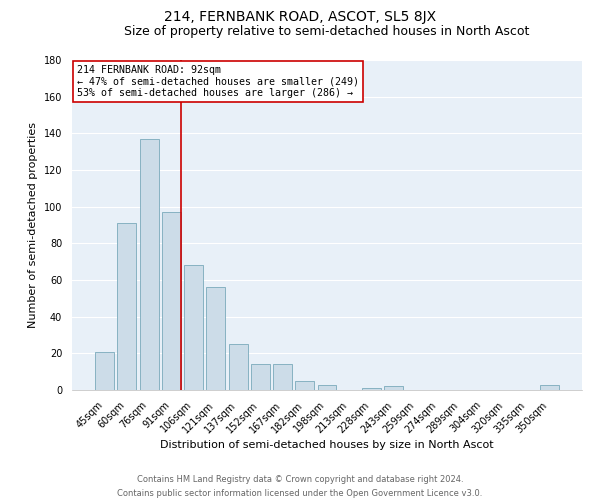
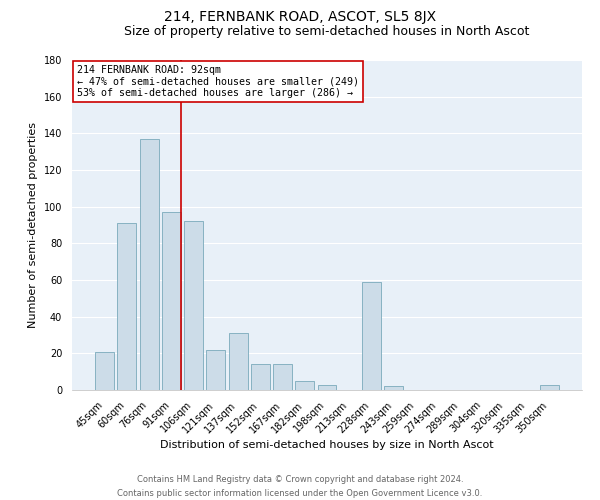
106sqm: 68 -> 92
121sqm: 56 -> 22
137sqm: 25 -> 31
228sqm: 1 -> 59
